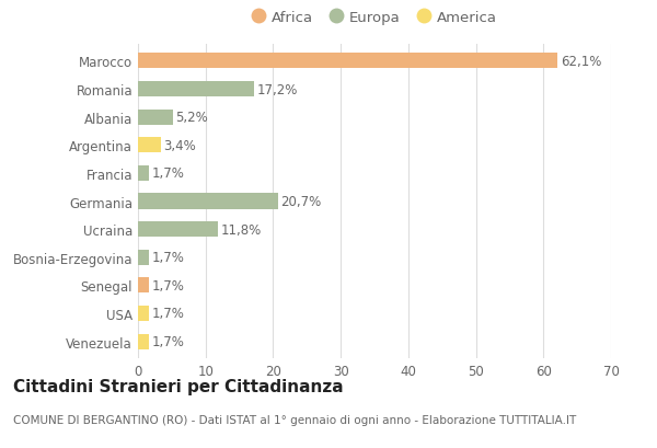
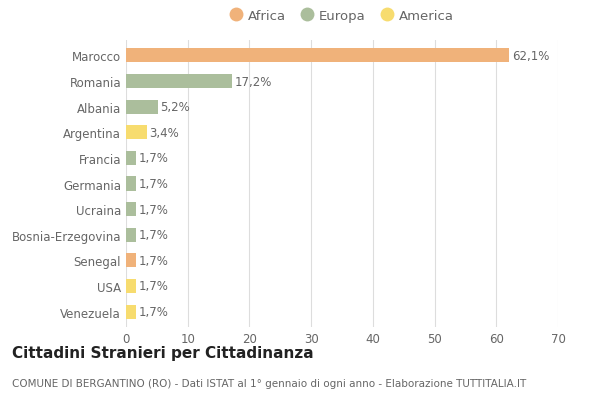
Germania: 20,7% -> 1,7%
Ucraina: 11,8% -> 1,7%
